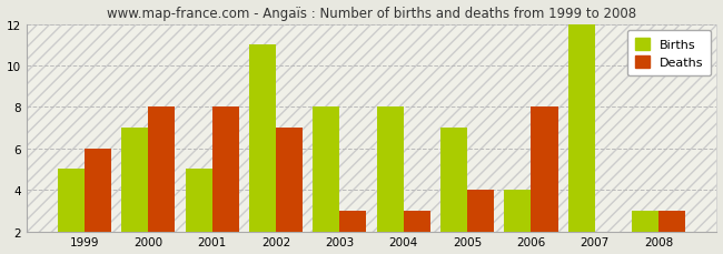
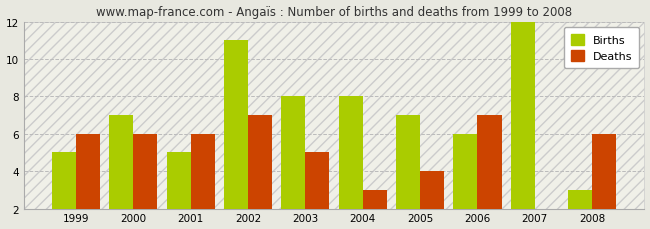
Deaths/2000: 8 -> 6
Deaths/2001: 8 -> 6
Deaths/2003: 3 -> 5
Births/2006: 4 -> 6
Deaths/2006: 8 -> 7
Deaths/2008: 3 -> 6
